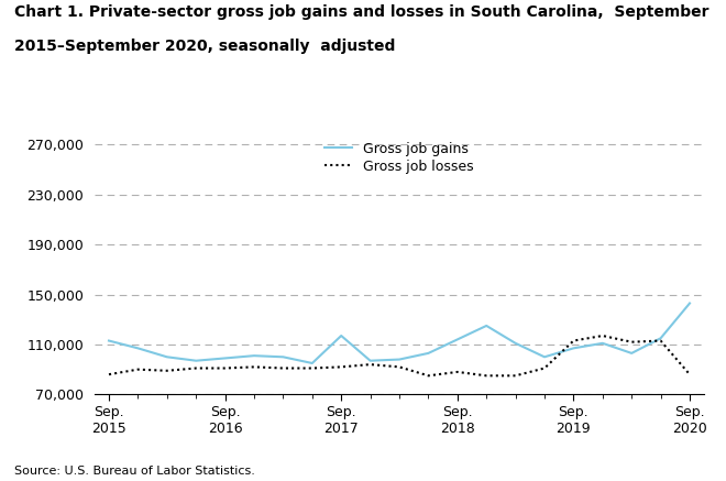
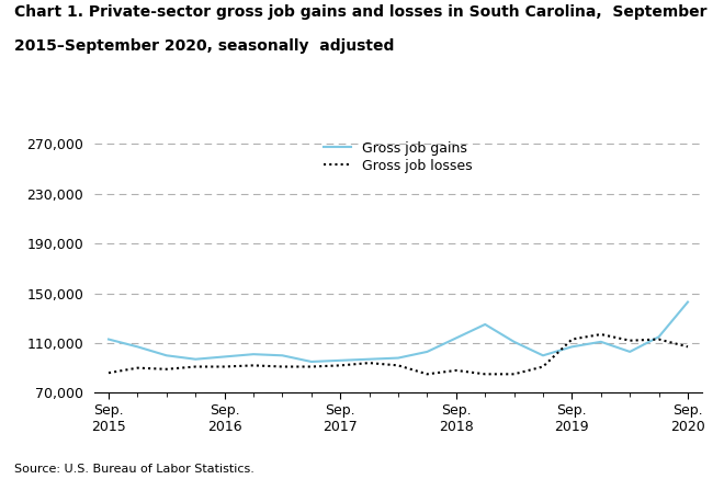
Gross job gains/Sep. 2017: 117,000 -> 96,000
Gross job losses/Sep. 2020: 86,000 -> 107,000
